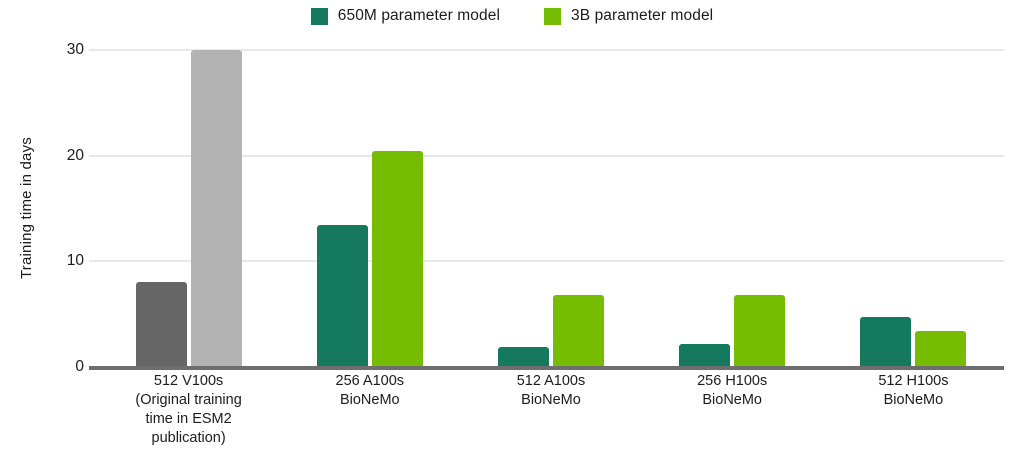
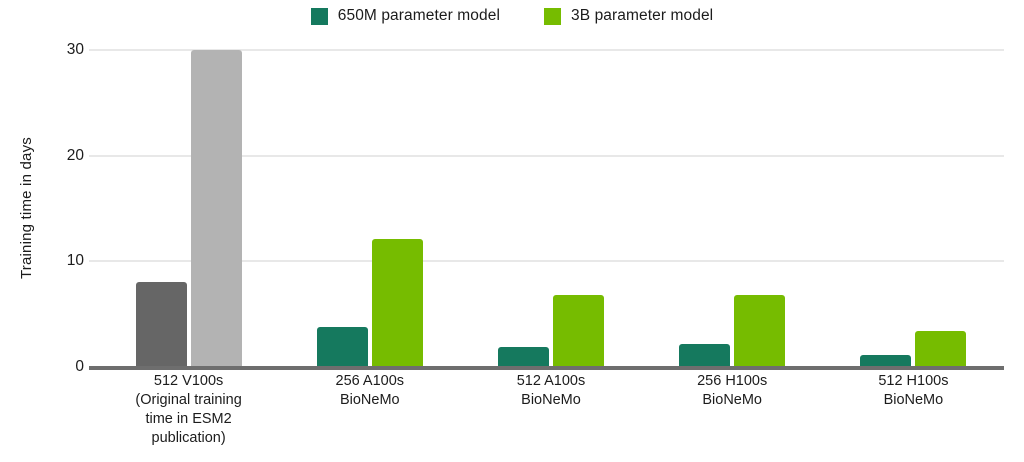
650M parameter model/256 A100s BioNeMo: 13.4 -> 3.8
3B parameter model/256 A100s BioNeMo: 20.4 -> 12.1
650M parameter model/512 H100s BioNeMo: 4.7 -> 1.1
